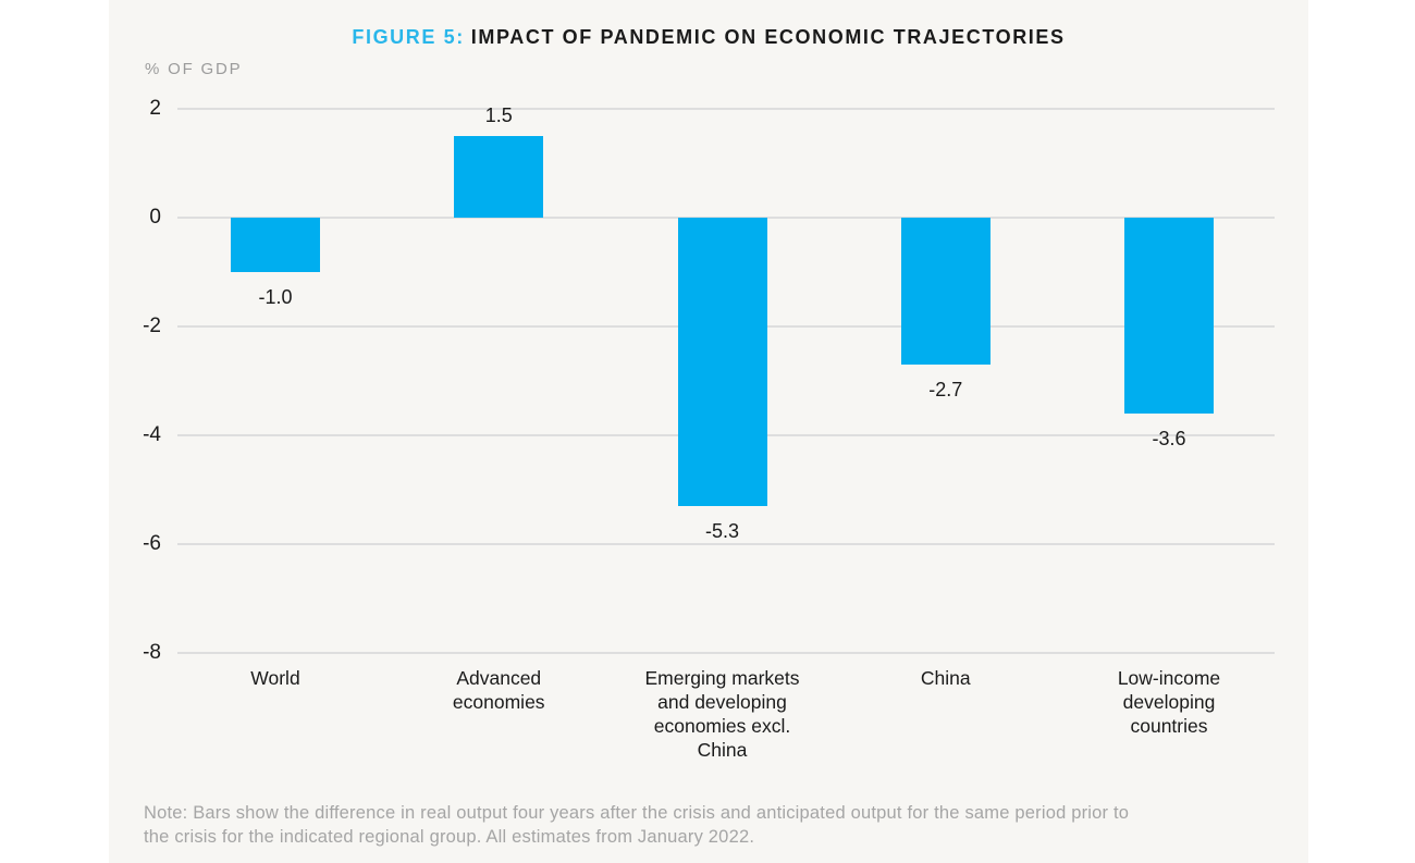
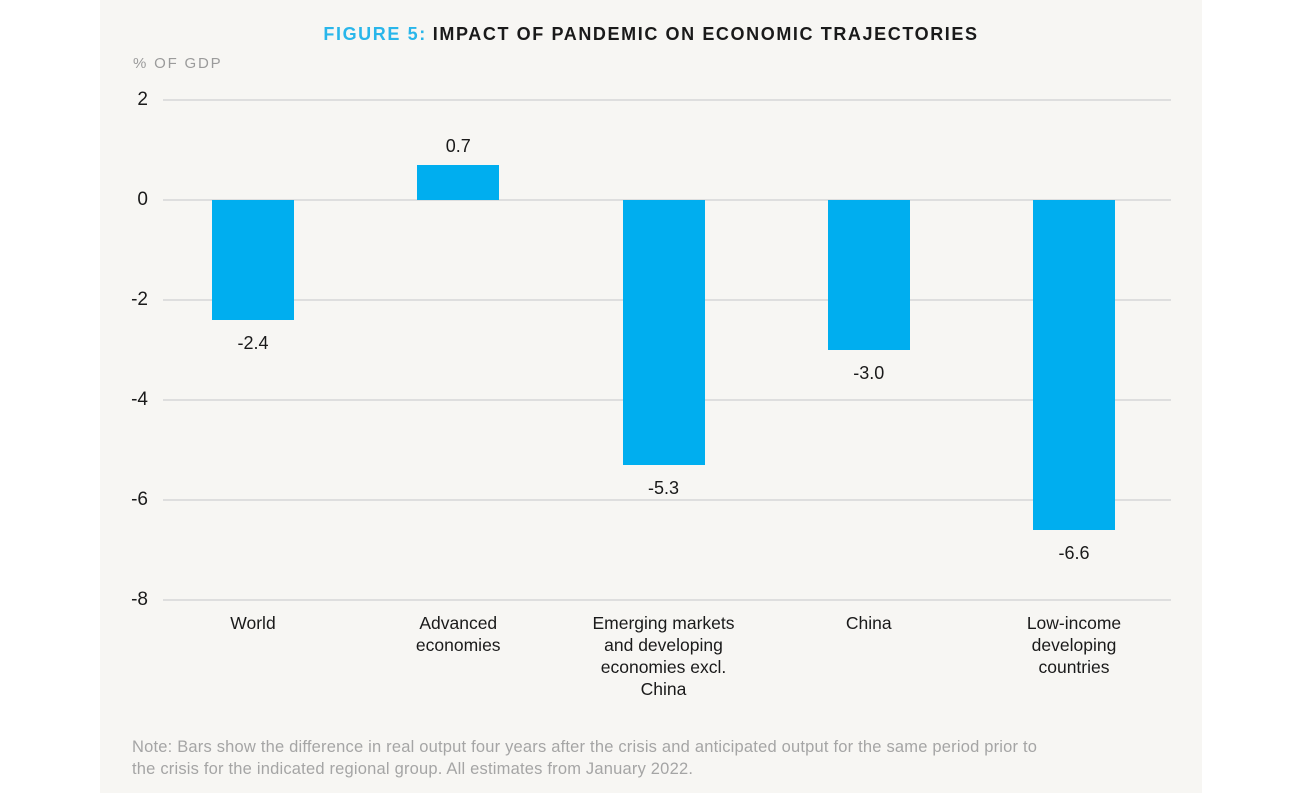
World: -1.0 -> -2.4
Advanced economies: 1.5 -> 0.7
China: -2.7 -> -3.0
Low-income developing countries: -3.6 -> -6.6
